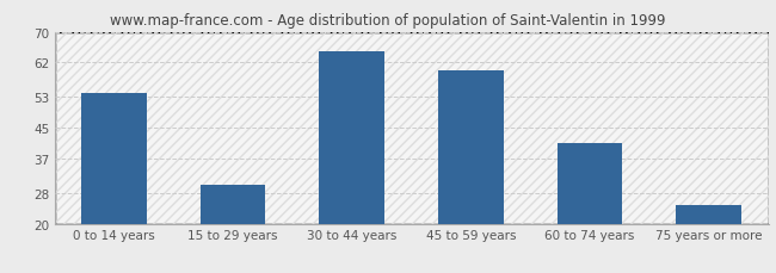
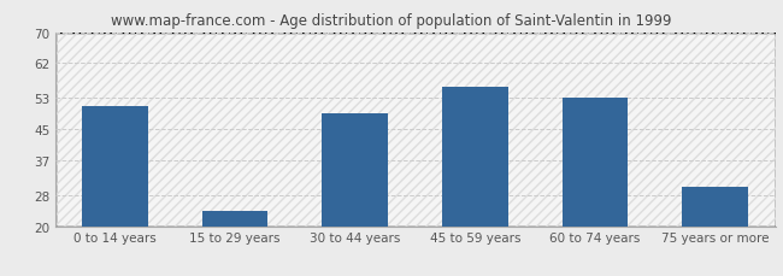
0 to 14 years: 54 -> 51
15 to 29 years: 30 -> 24
30 to 44 years: 65 -> 49
45 to 59 years: 60 -> 56
60 to 74 years: 41 -> 53
75 years or more: 25 -> 30
